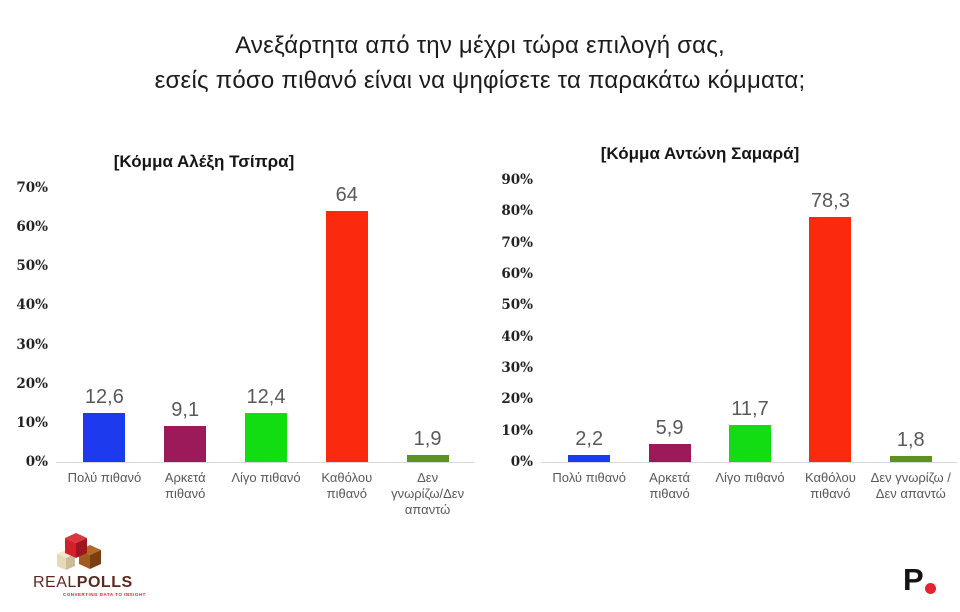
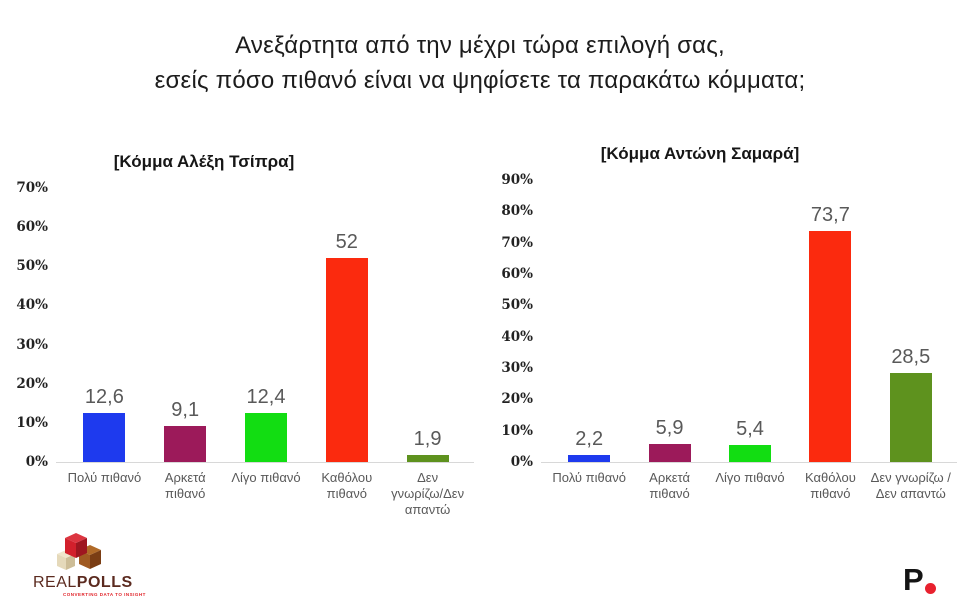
[Κόμμα Αλέξη Τσίπρα]/Καθόλου πιθανό: 64 -> 52
[Κόμμα Αντώνη Σαμαρά]/Λίγο πιθανό: 11,7 -> 5,4
[Κόμμα Αντώνη Σαμαρά]/Καθόλου πιθανό: 78,3 -> 73,7
[Κόμμα Αντώνη Σαμαρά]/Δεν γνωρίζω / Δεν απαντώ: 1,8 -> 28,5
